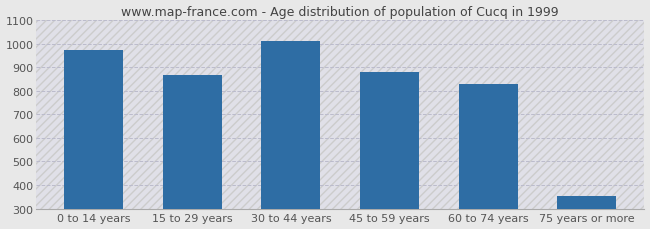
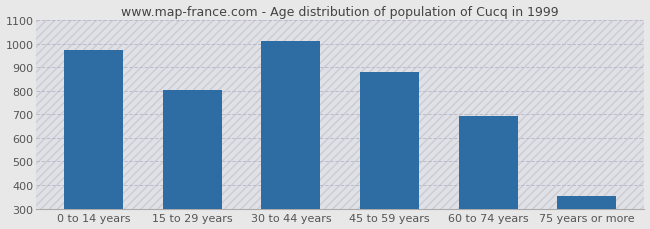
15 to 29 years: 865 -> 805
60 to 74 years: 830 -> 695
